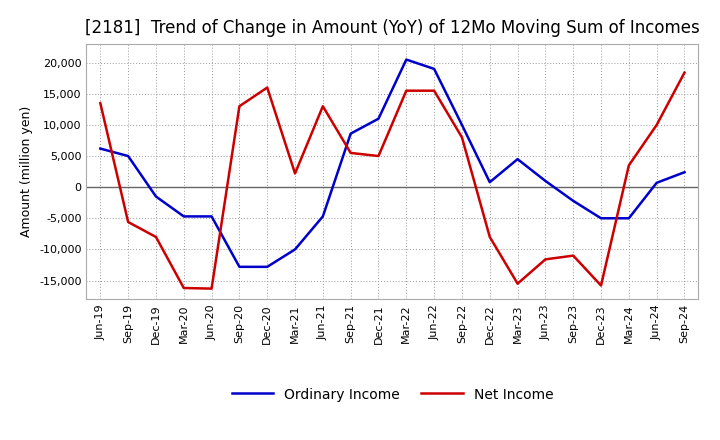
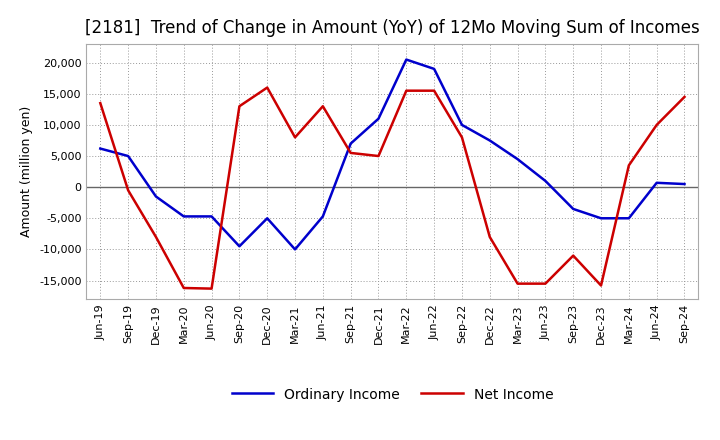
Net Income/Sep-19: -5,600 -> -500
Ordinary Income/Sep-20: -12,800 -> -9,500
Ordinary Income/Dec-20: -12,800 -> -5,000
Net Income/Mar-21: 2,200 -> 8,000
Ordinary Income/Sep-21: 8,600 -> 7,000
Ordinary Income/Dec-22: 800 -> 7,500
Net Income/Jun-23: -11,600 -> -15,500
Ordinary Income/Sep-23: -2,200 -> -3,500
Ordinary Income/Sep-24: 2,400 -> 500
Net Income/Sep-24: 18,400 -> 14,500
